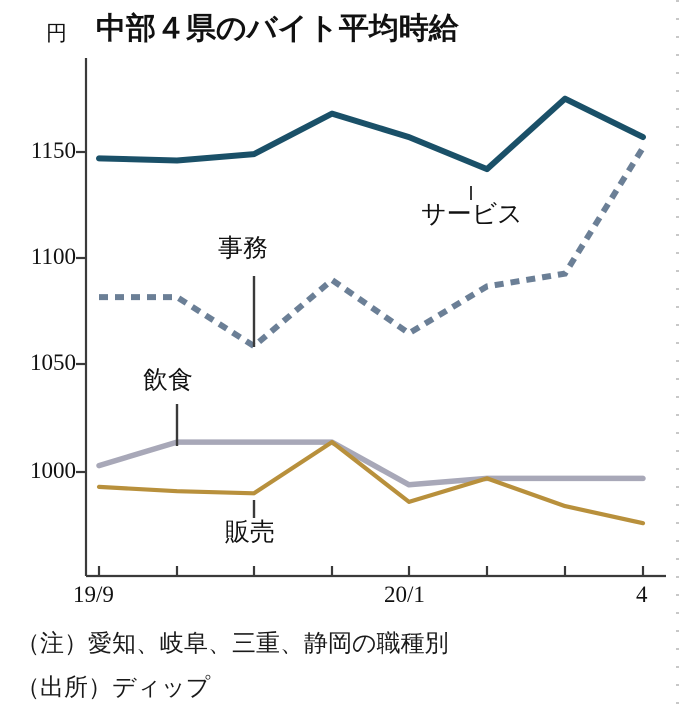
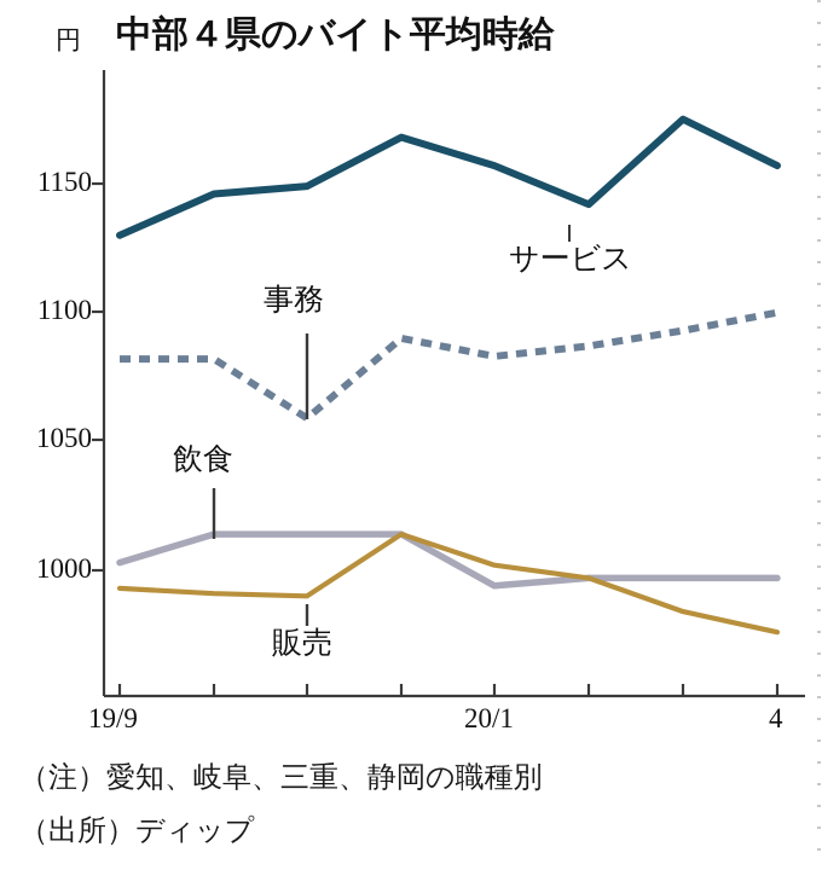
サービス/19/9: 1147 -> 1130
事務/20/1: 1065 -> 1083
販売/20/1: 986 -> 1002
事務/4: 1152 -> 1100
